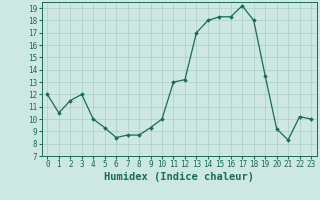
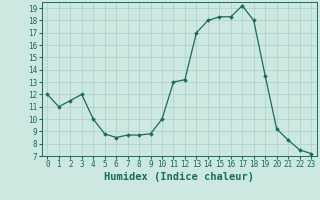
1: 10.5 -> 11.0
5: 9.3 -> 8.8
9: 9.3 -> 8.8
22: 10.2 -> 7.5
23: 10.0 -> 7.2
